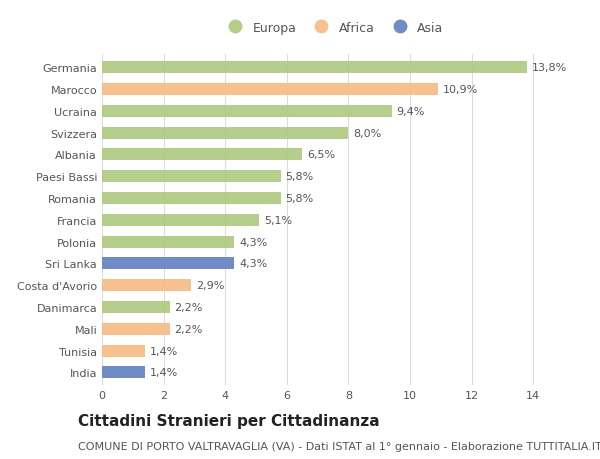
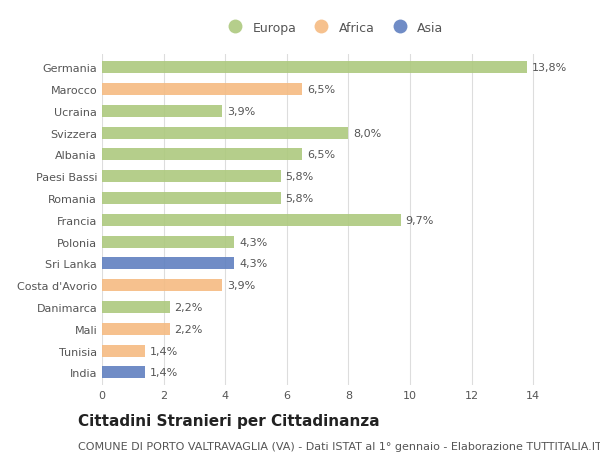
Marocco: 10,9% -> 6,5%
Ucraina: 9,4% -> 3,9%
Francia: 5,1% -> 9,7%
Costa d'Avorio: 2,9% -> 3,9%
